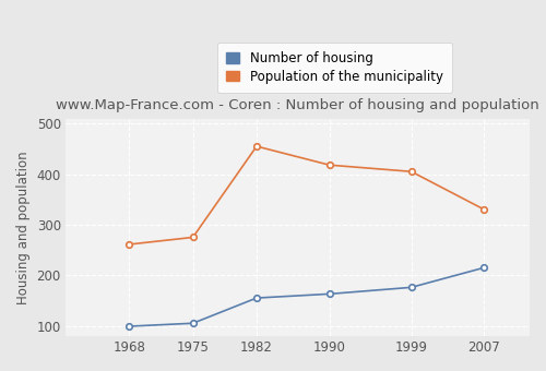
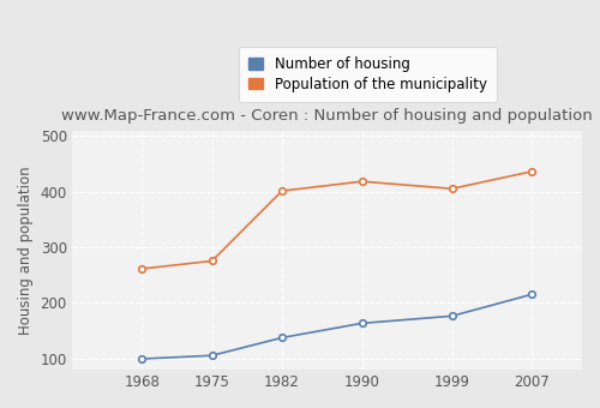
Number of housing/1982: 155 -> 137
Population of the municipality/1982: 455 -> 401
Population of the municipality/2007: 330 -> 436
